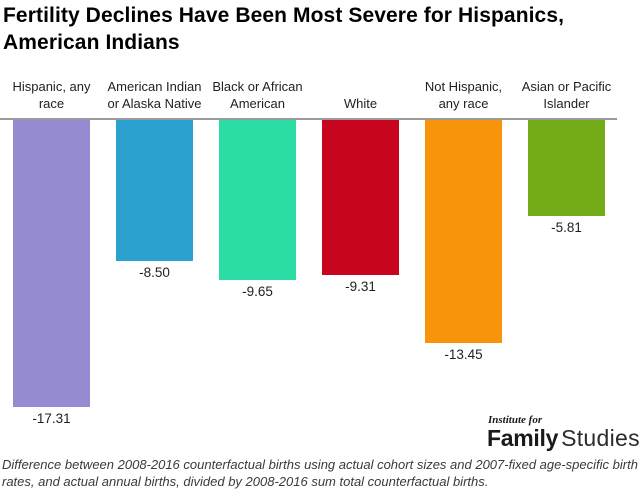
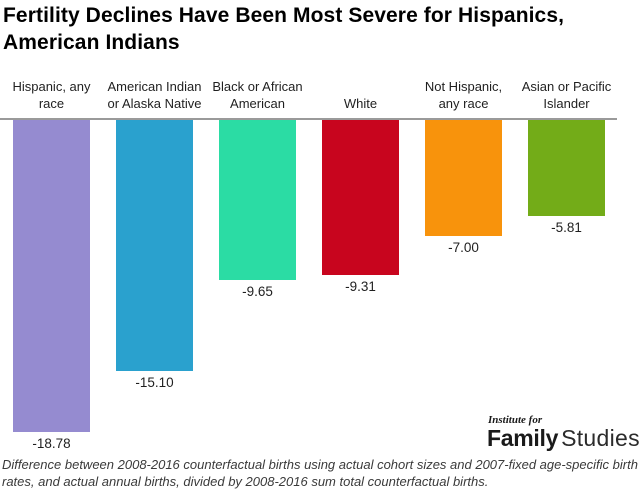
Hispanic, any race: -17.31 -> -18.78
American Indian or Alaska Native: -8.50 -> -15.10
Not Hispanic, any race: -13.45 -> -7.00
